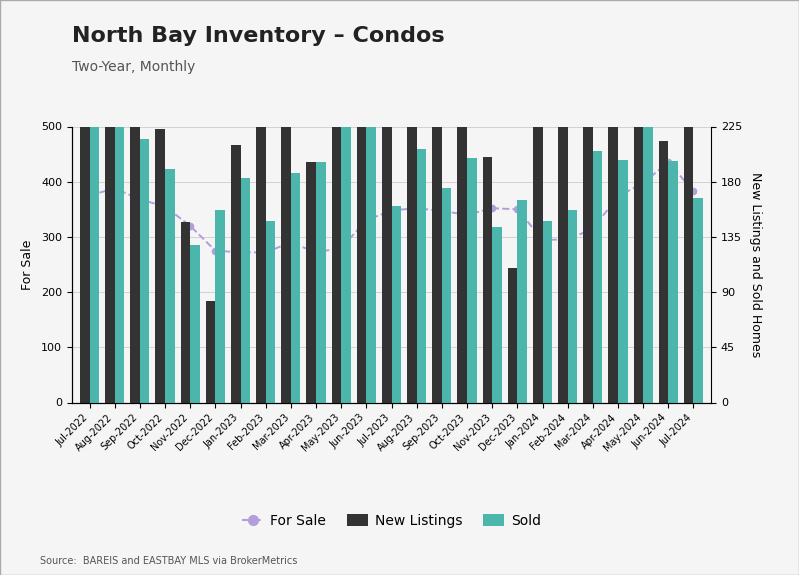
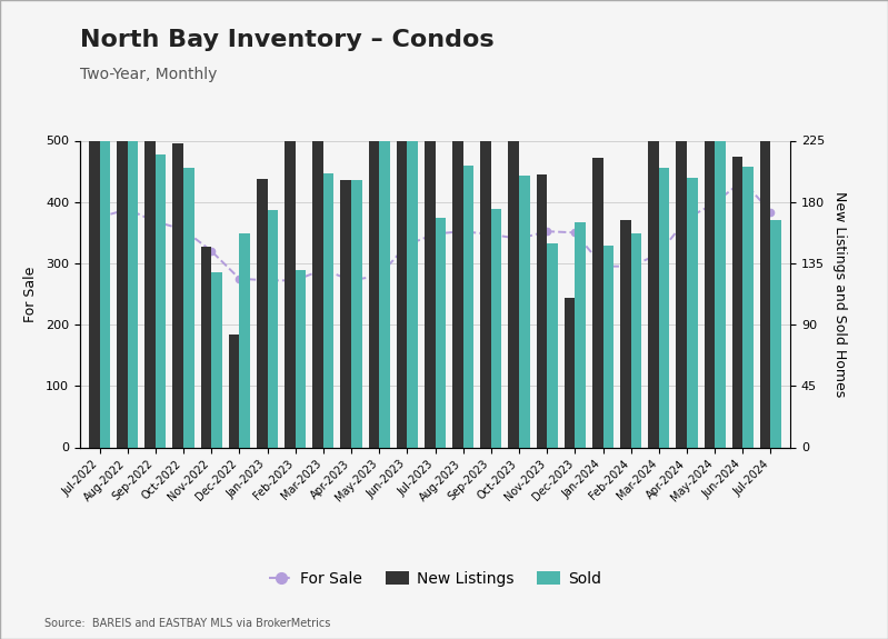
Sold/Oct-2022: 190 -> 205
New Listings/Jan-2023: 210 -> 197
Sold/Jan-2023: 183 -> 174
Sold/Feb-2023: 148 -> 130
Sold/Mar-2023: 187 -> 201
Sold/Jul-2023: 160 -> 168
Sold/Nov-2023: 143 -> 150
New Listings/Jan-2024: 225 -> 212
New Listings/Feb-2024: 225 -> 167
Sold/Jun-2024: 197 -> 206
